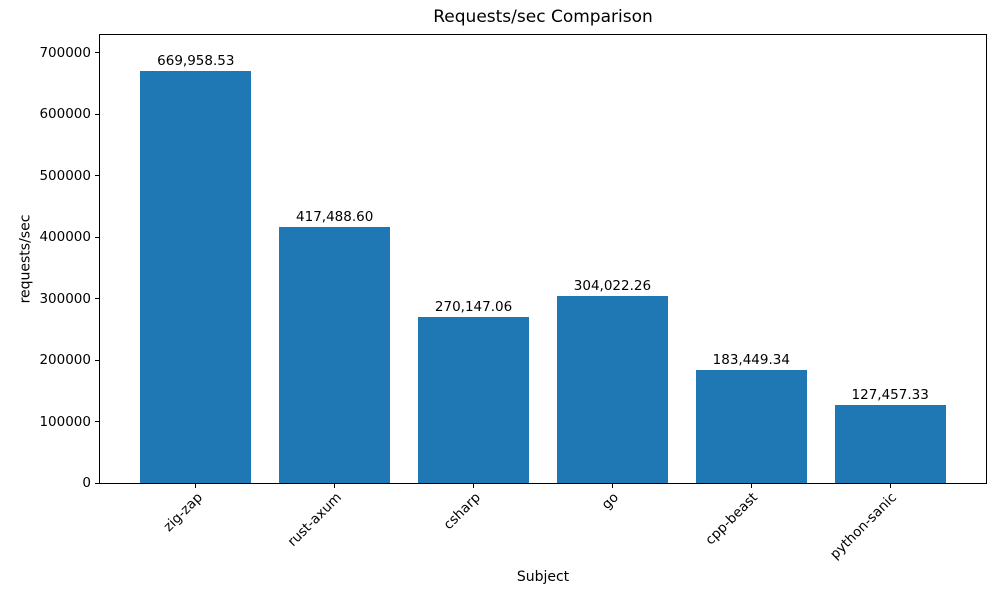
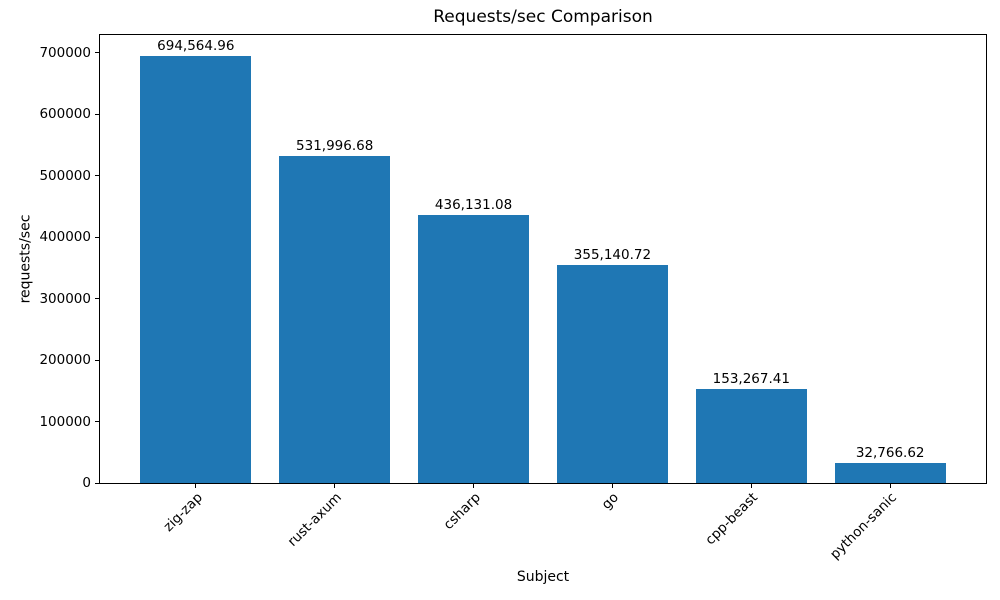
zig-zap: 669,958.53 -> 694,564.96
rust-axum: 417,488.60 -> 531,996.68
csharp: 270,147.06 -> 436,131.08
go: 304,022.26 -> 355,140.72
cpp-beast: 183,449.34 -> 153,267.41
python-sanic: 127,457.33 -> 32,766.62
